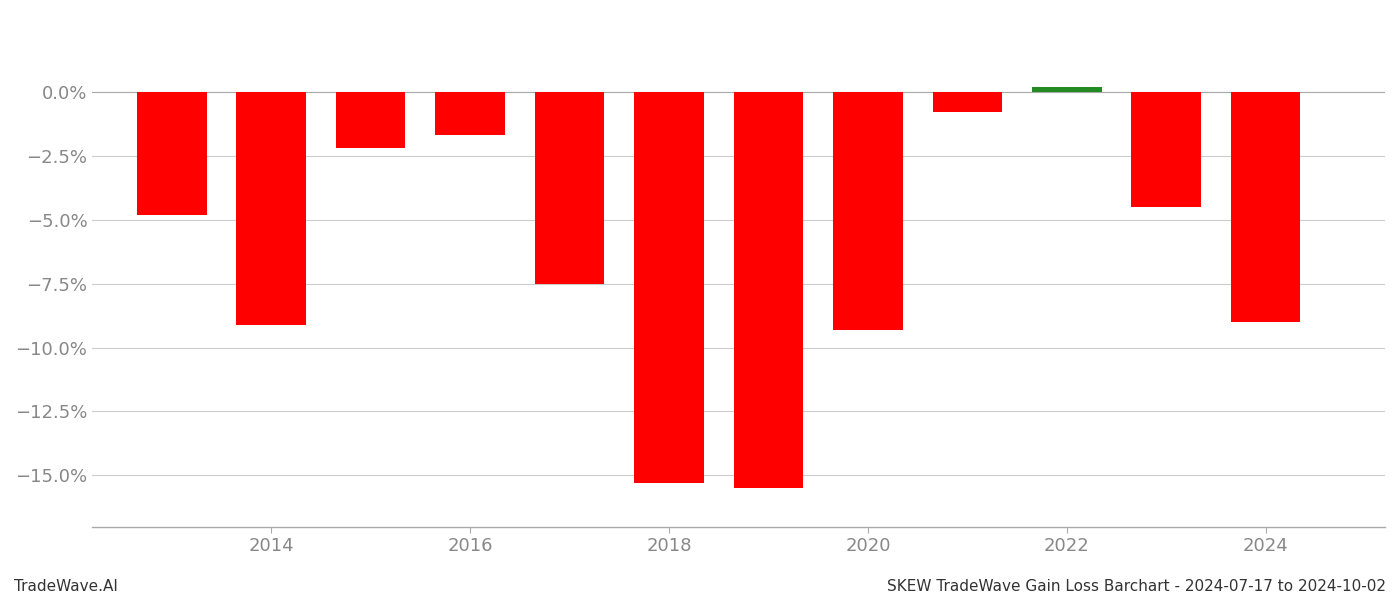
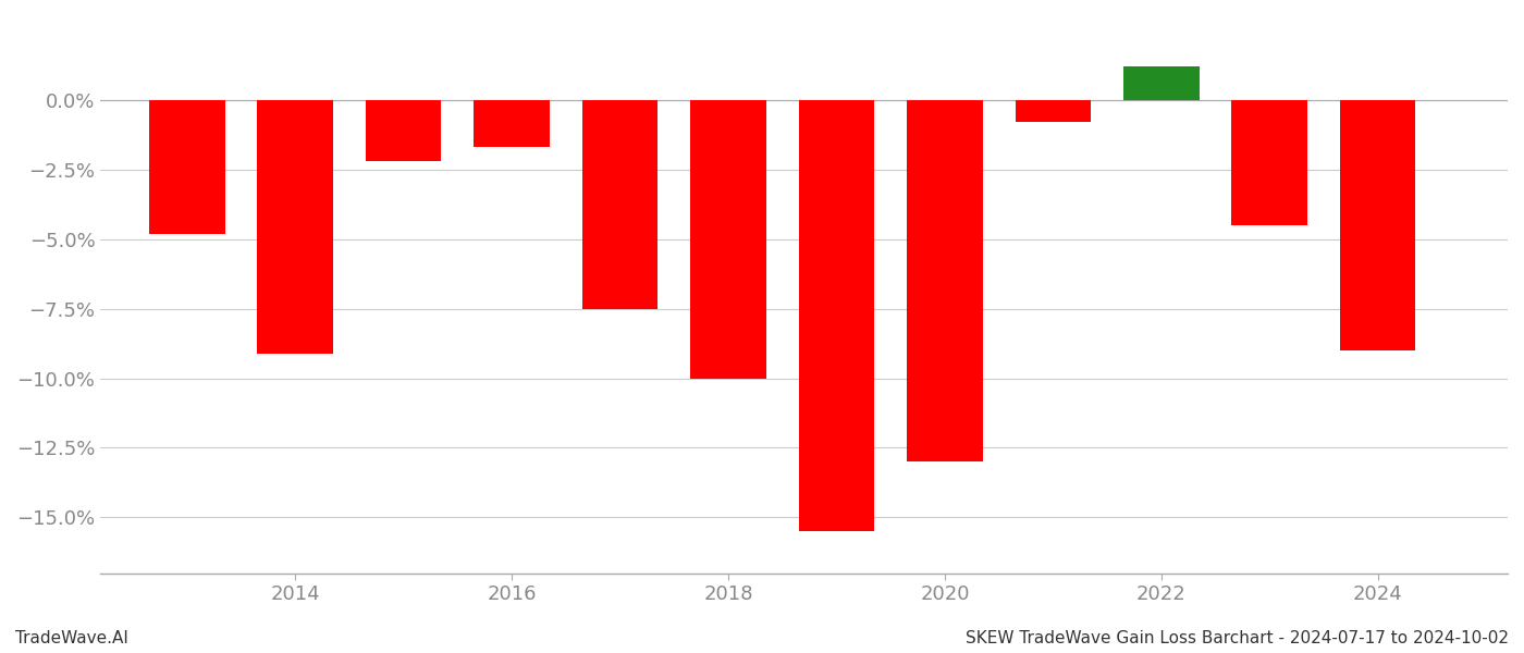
2018: -15.3% -> -10.0%
2020: -9.3% -> -13.0%
2022: 0.2% -> 1.2%
